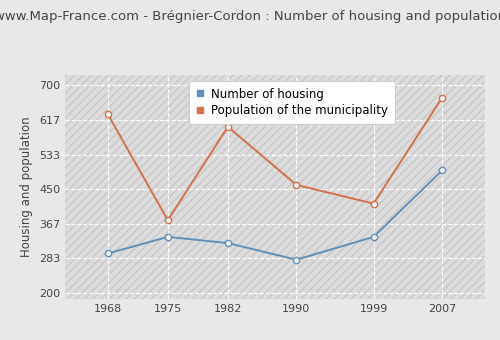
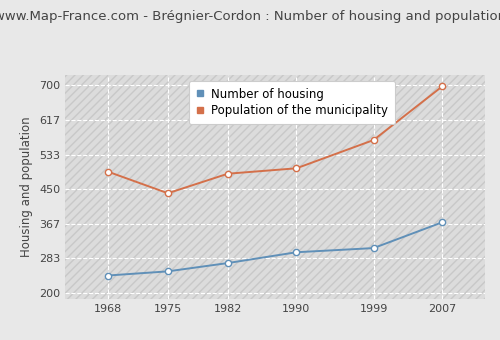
Number of housing/1968: 295 -> 242
Population of the municipality/1968: 630 -> 492
Number of housing/1975: 335 -> 252
Population of the municipality/1975: 375 -> 440
Number of housing/1982: 320 -> 272
Population of the municipality/1982: 600 -> 487
Number of housing/1990: 280 -> 298
Population of the municipality/1990: 460 -> 500
Number of housing/1999: 335 -> 308
Population of the municipality/1999: 415 -> 568
Number of housing/2007: 495 -> 370
Population of the municipality/2007: 670 -> 697
